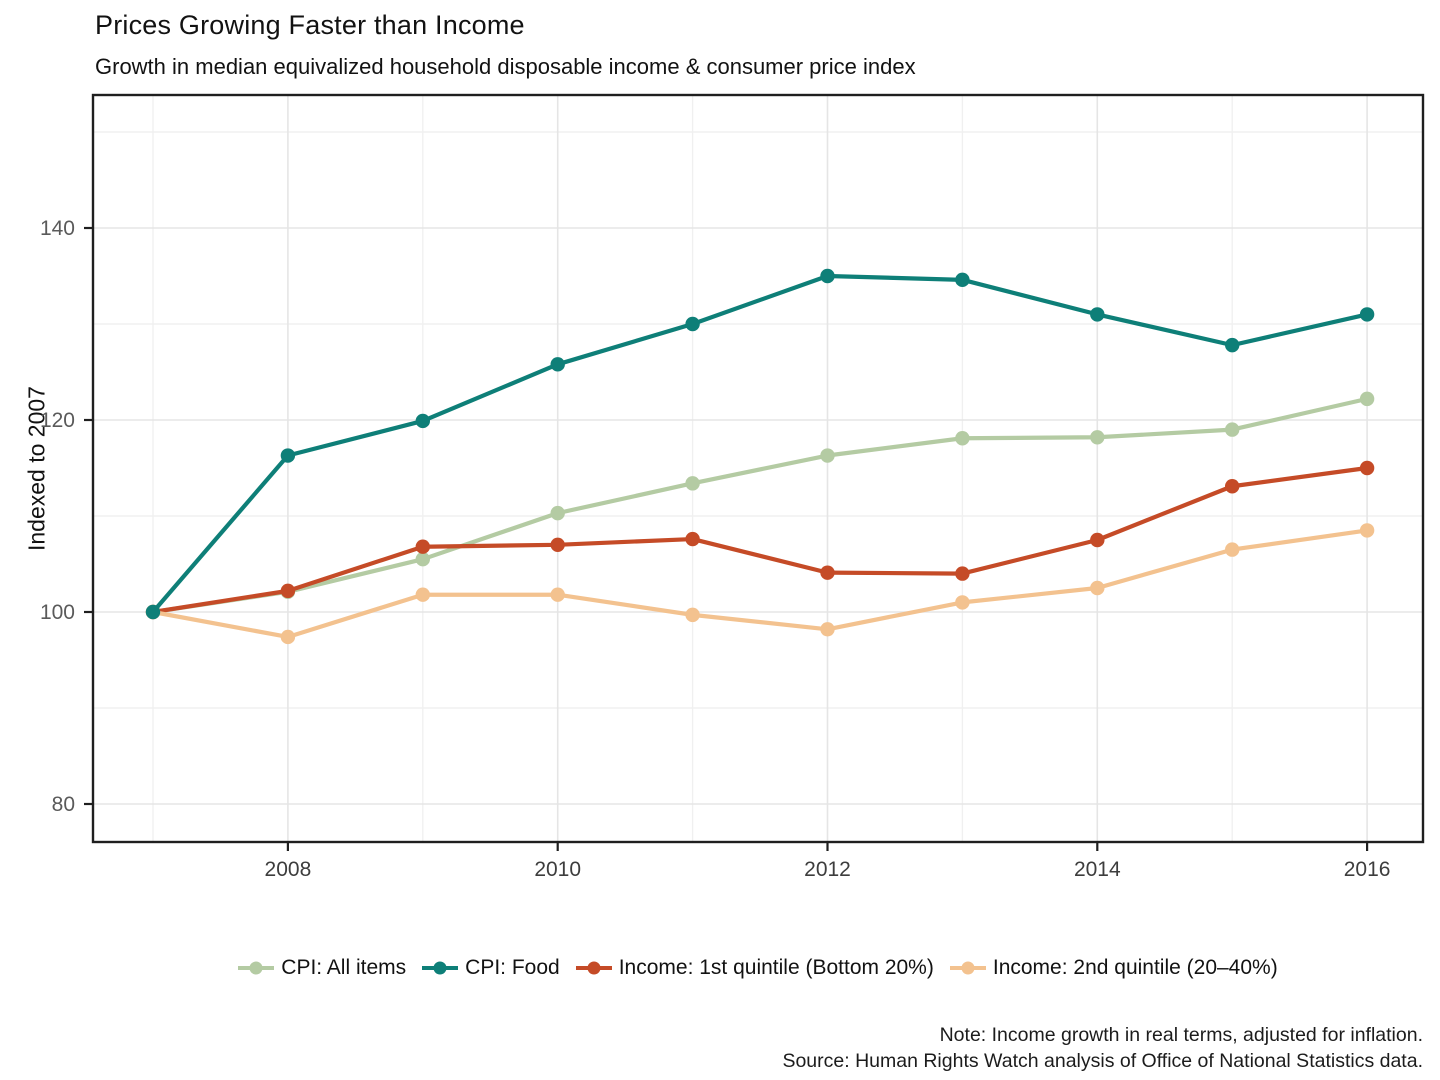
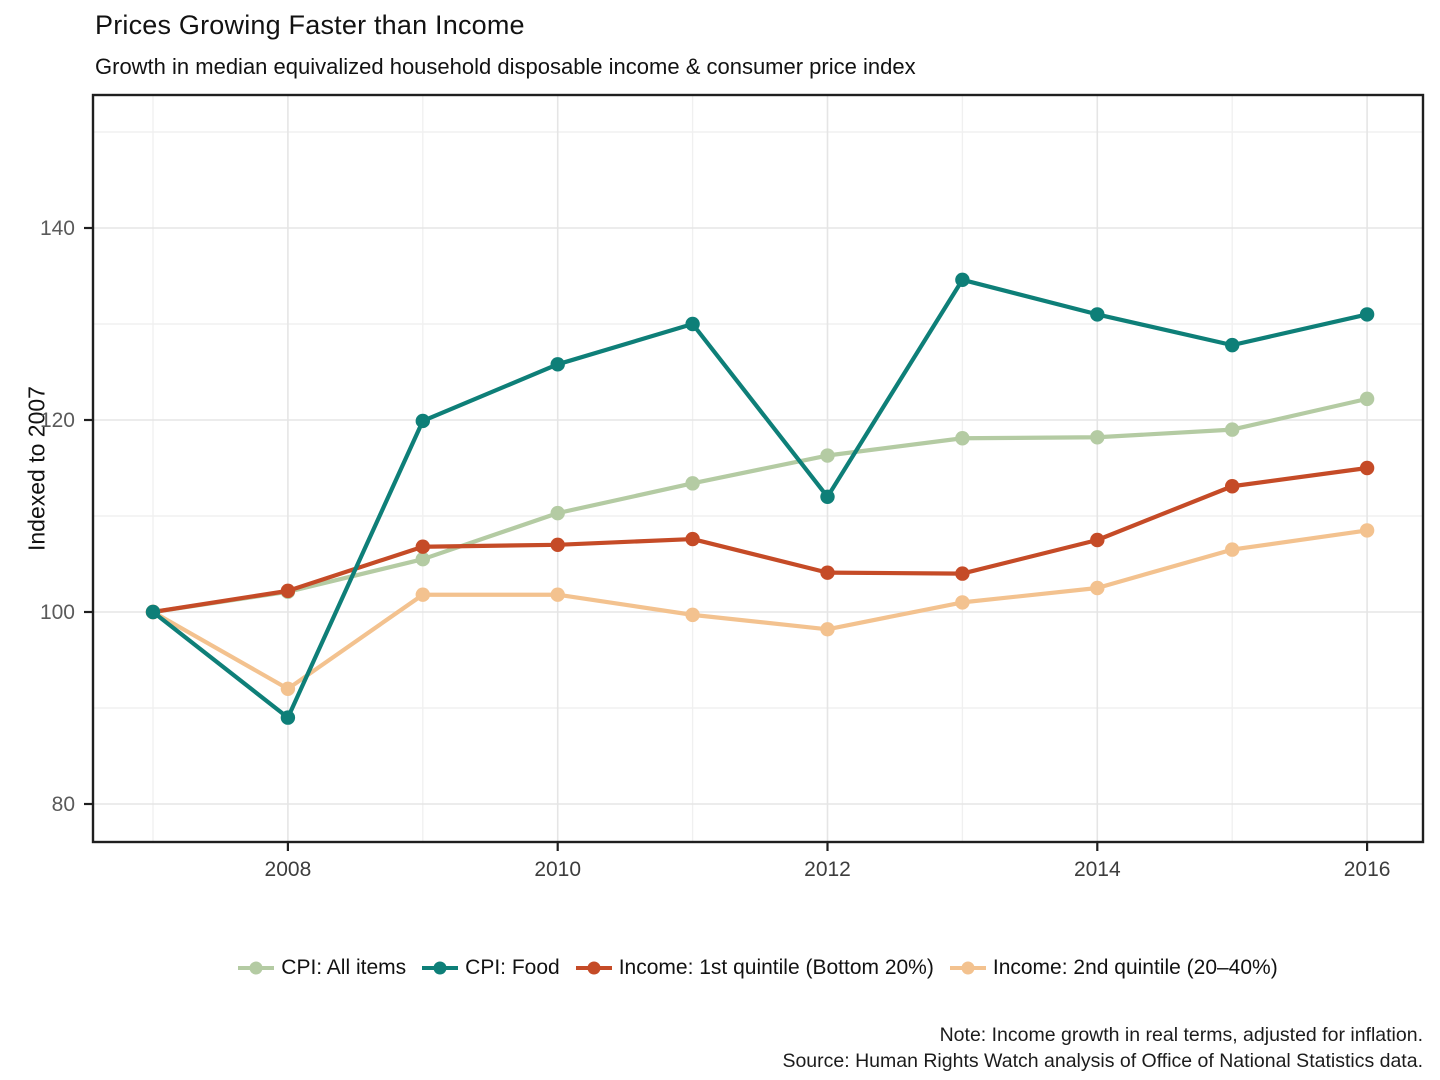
CPI: Food/2008: 116 -> 89
Income: 2nd quintile (20–40%)/2008: 97 -> 92
CPI: Food/2012: 135 -> 112
